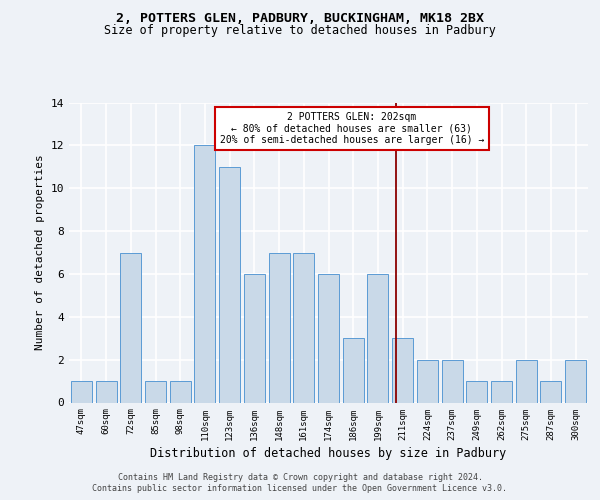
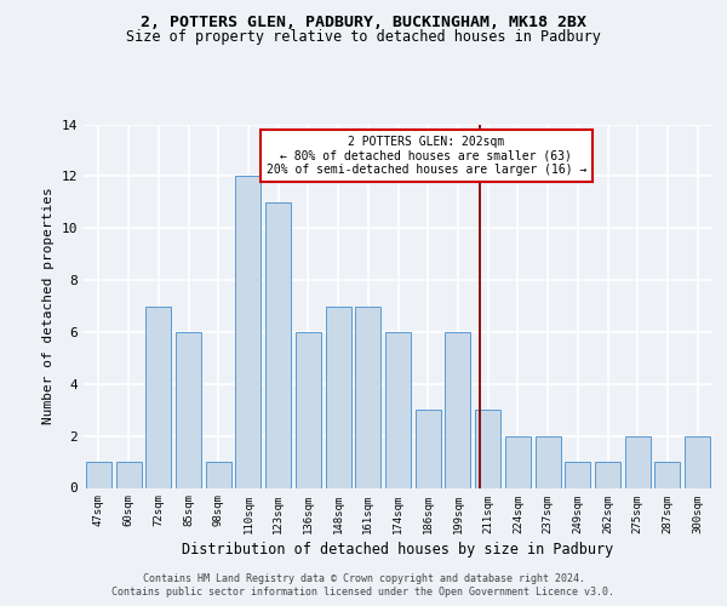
85sqm: 1 -> 6
